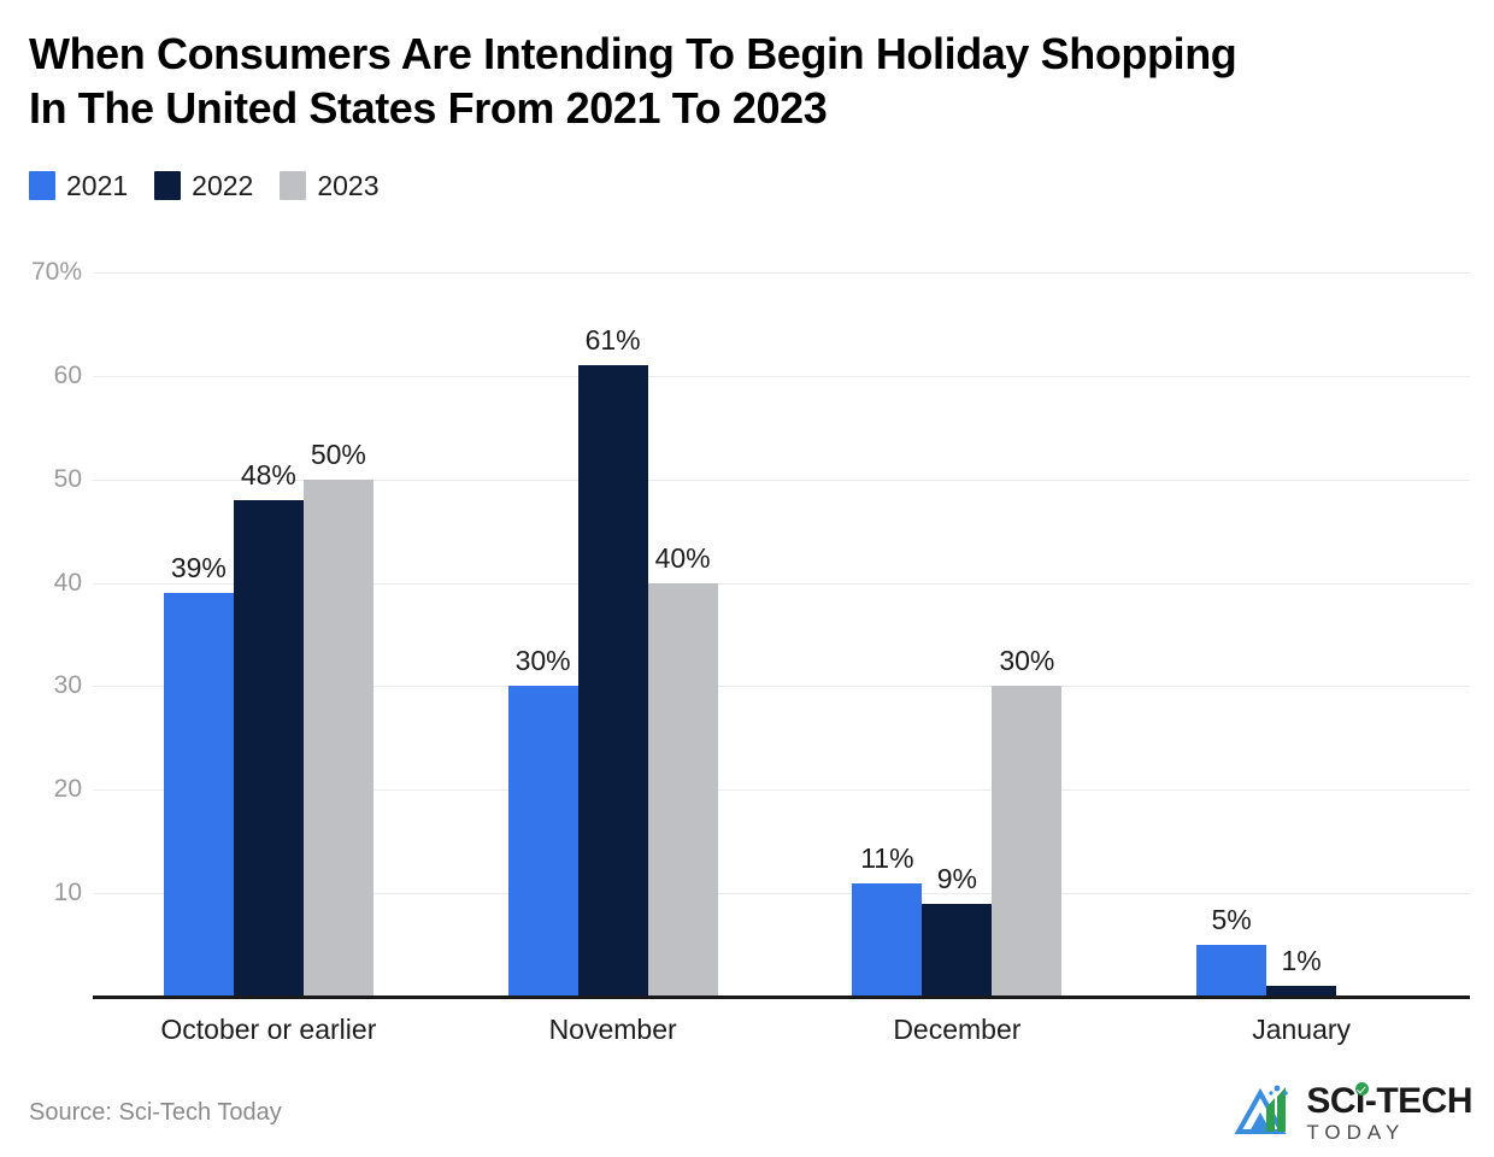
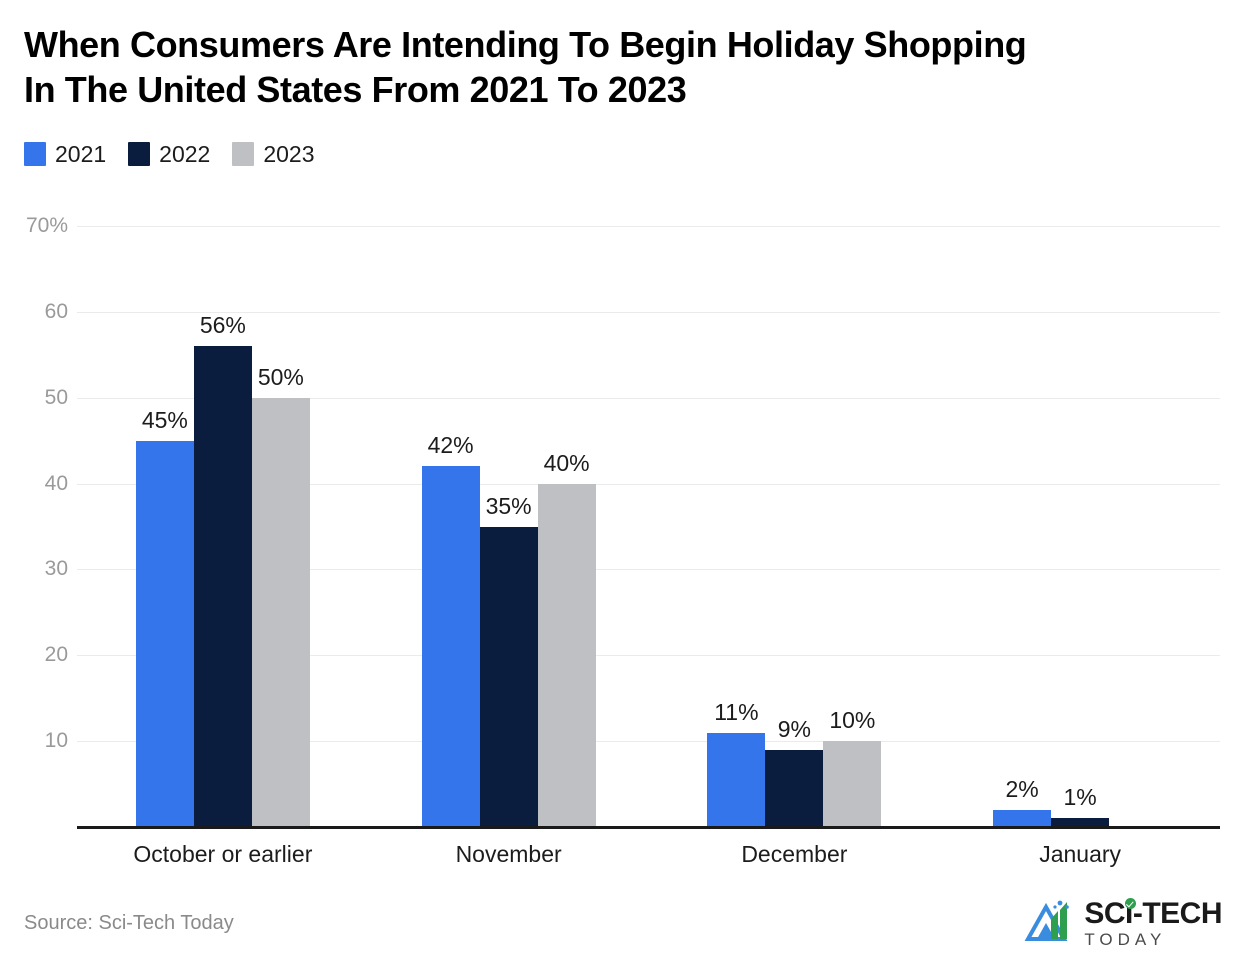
2021/October or earlier: 39% -> 45%
2022/October or earlier: 48% -> 56%
2021/November: 30% -> 42%
2022/November: 61% -> 35%
2023/December: 30% -> 10%
2021/January: 5% -> 2%
